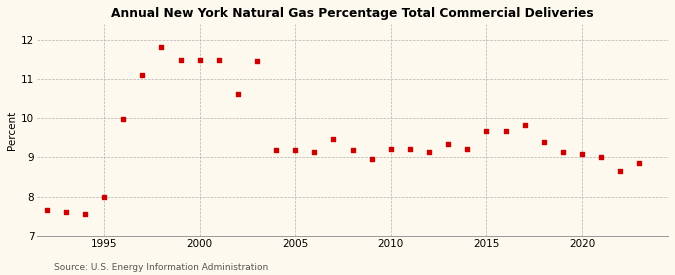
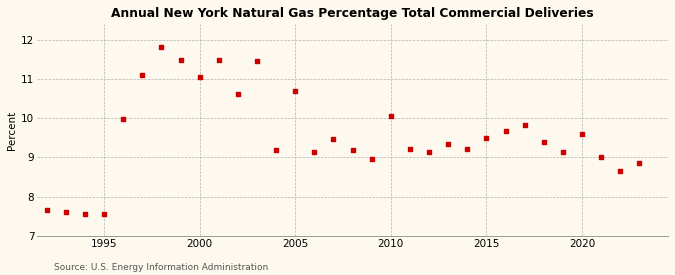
1995: 8.00 -> 7.55
2000: 11.49 -> 11.05
2005: 9.18 -> 10.70
2010: 9.22 -> 10.05
2015: 9.68 -> 9.50
2020: 9.08 -> 9.60
